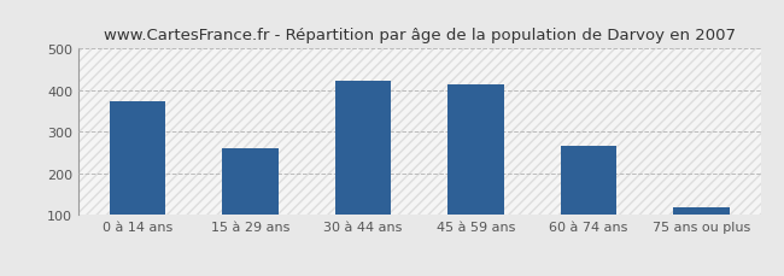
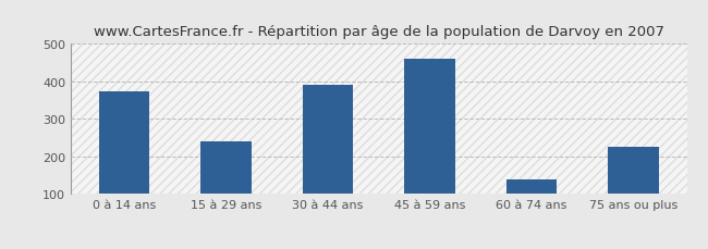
15 à 29 ans: 262 -> 240
30 à 44 ans: 424 -> 390
45 à 59 ans: 415 -> 460
60 à 74 ans: 266 -> 140
75 ans ou plus: 118 -> 225
